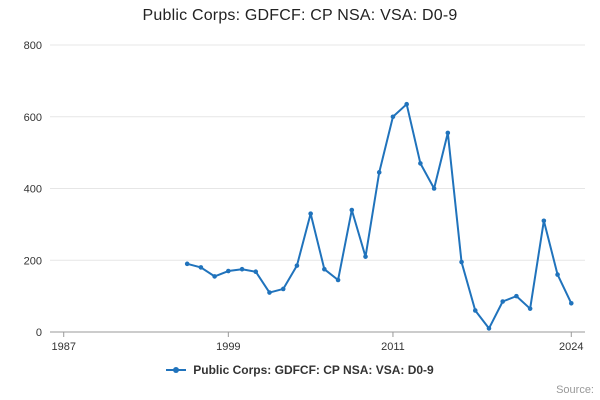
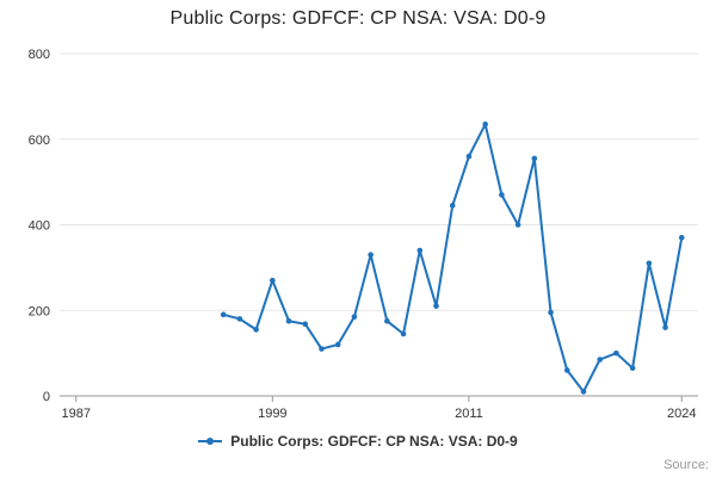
1999: 170 -> 270
2011: 600 -> 560
2024: 80 -> 370
